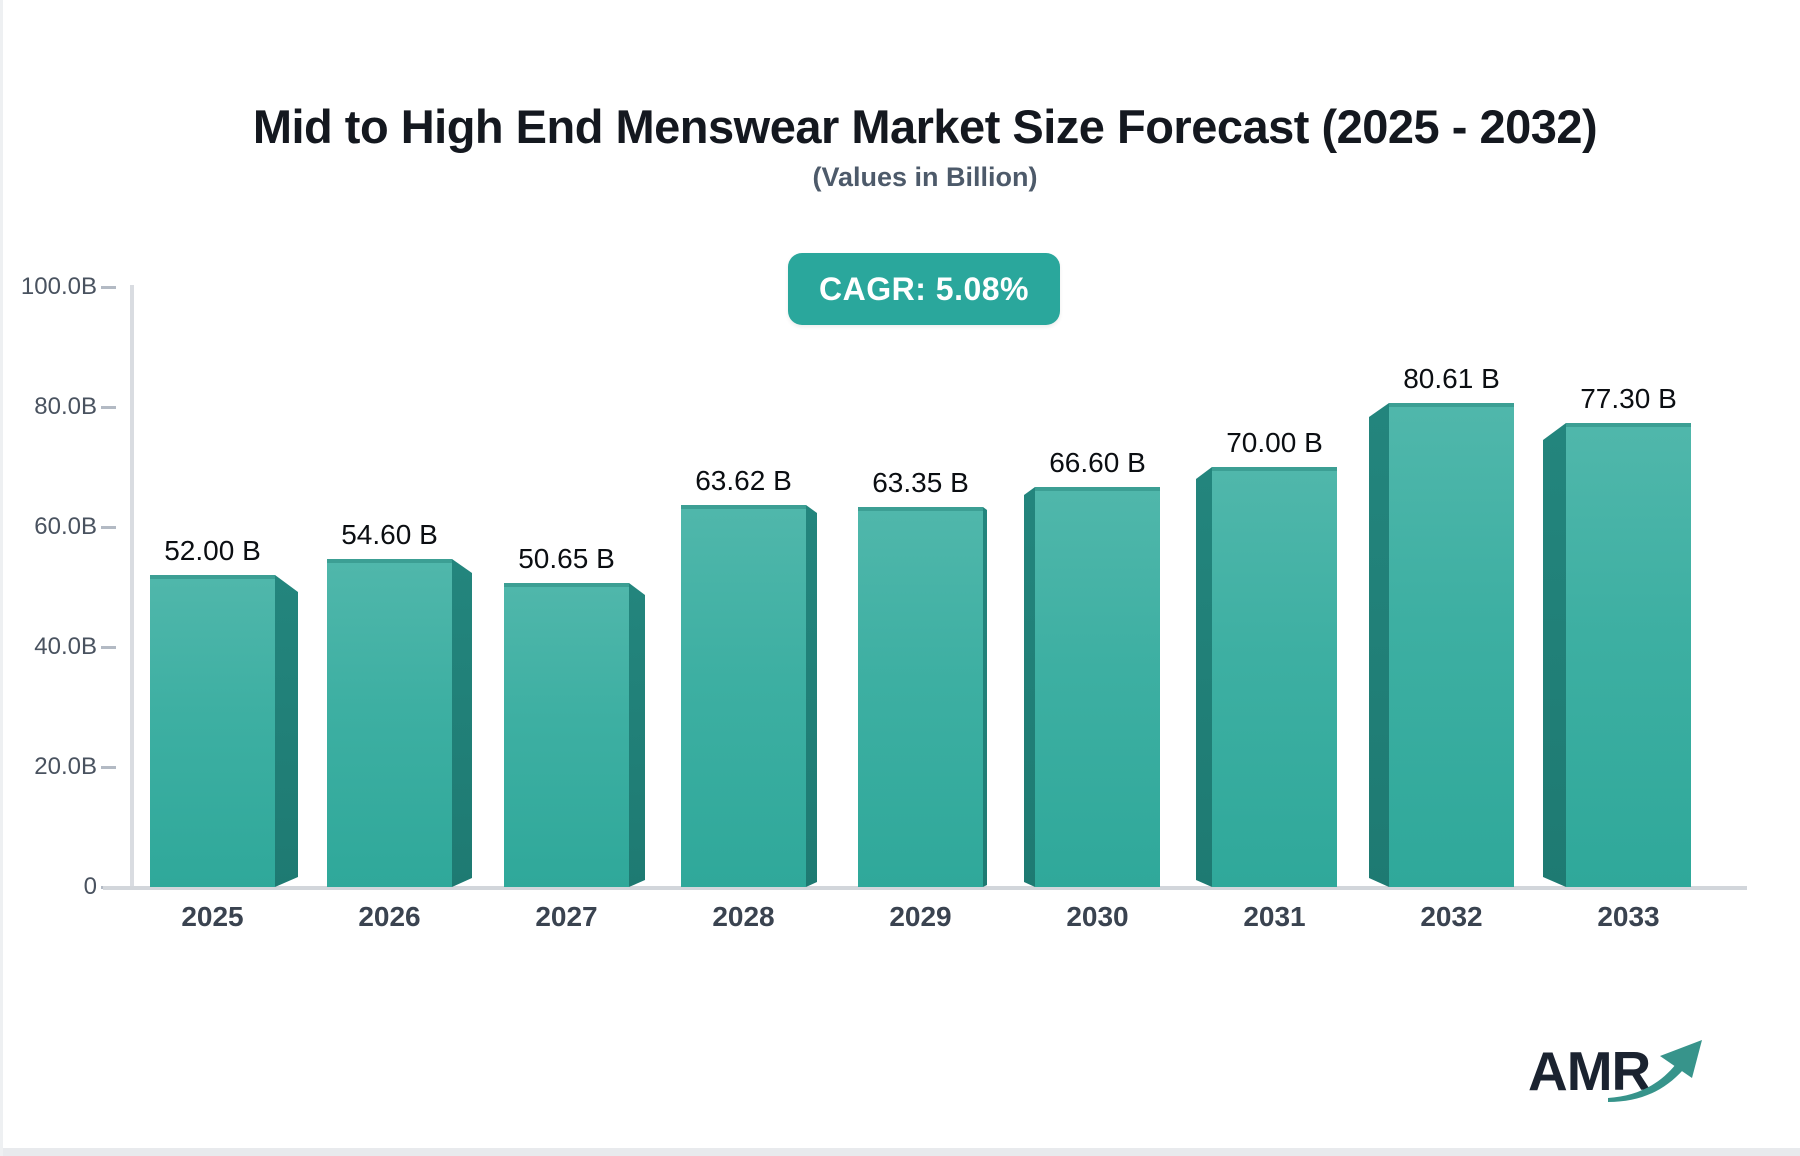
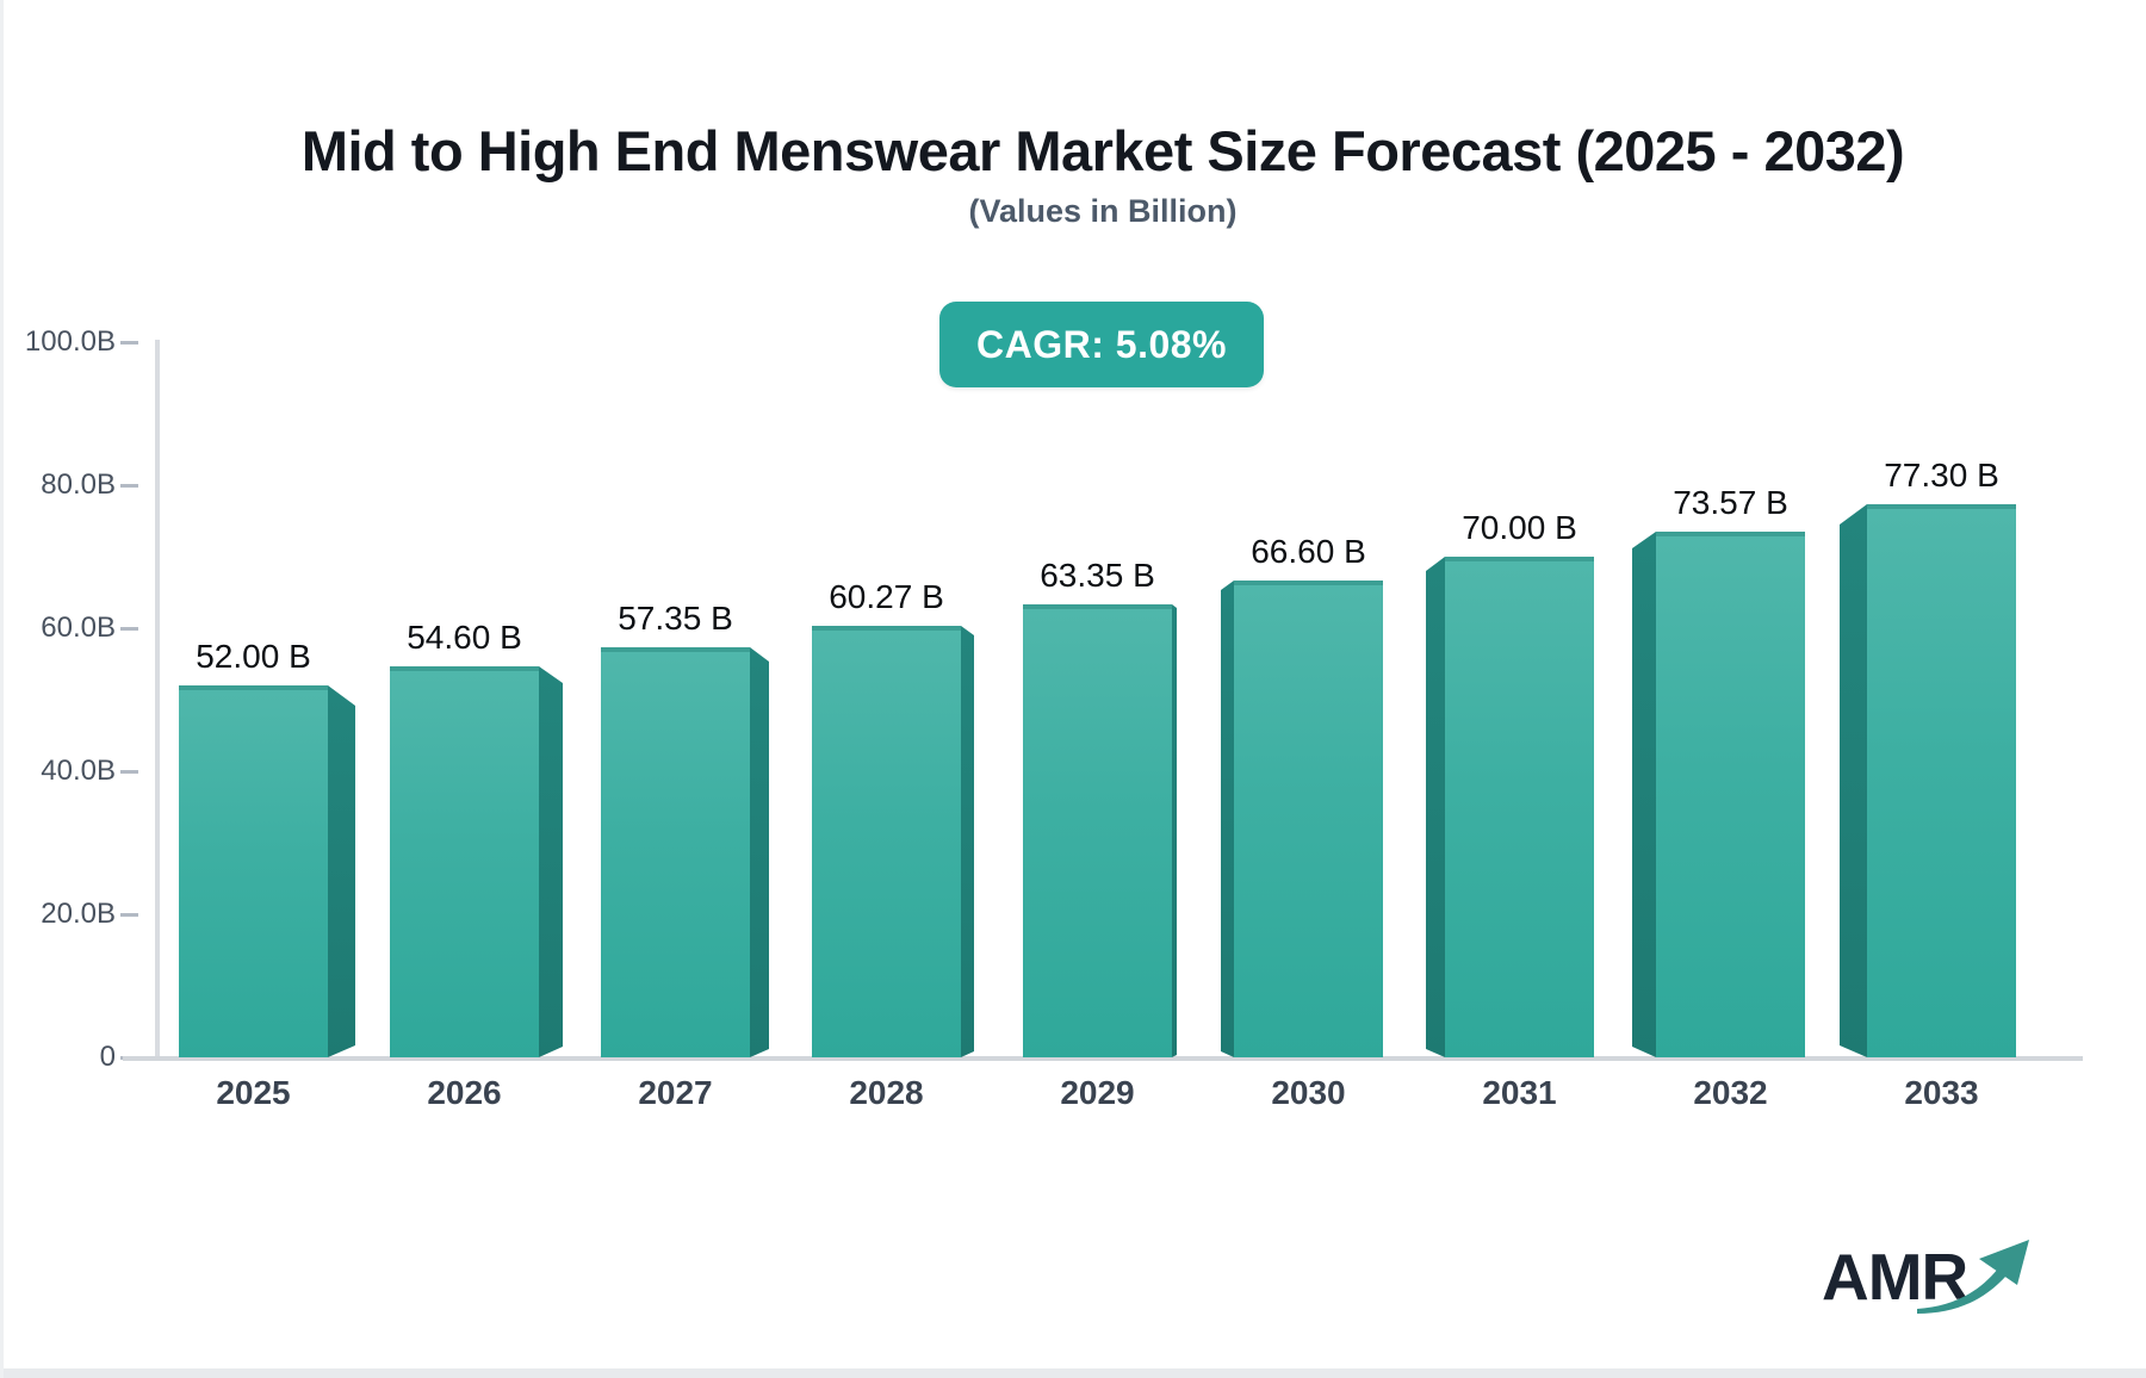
2027: 50.65 -> 57.35
2028: 63.62 -> 60.27
2032: 80.61 -> 73.57
